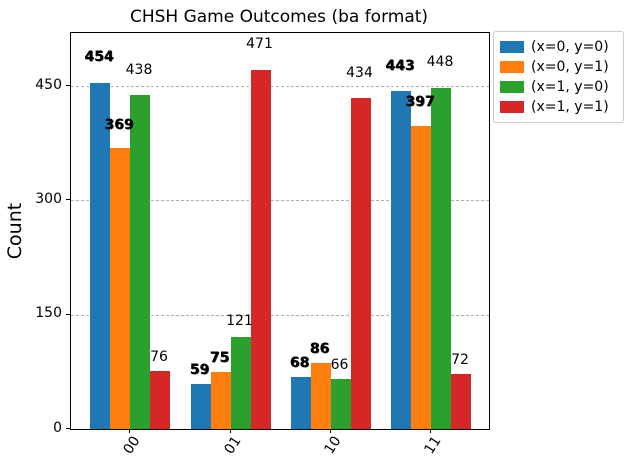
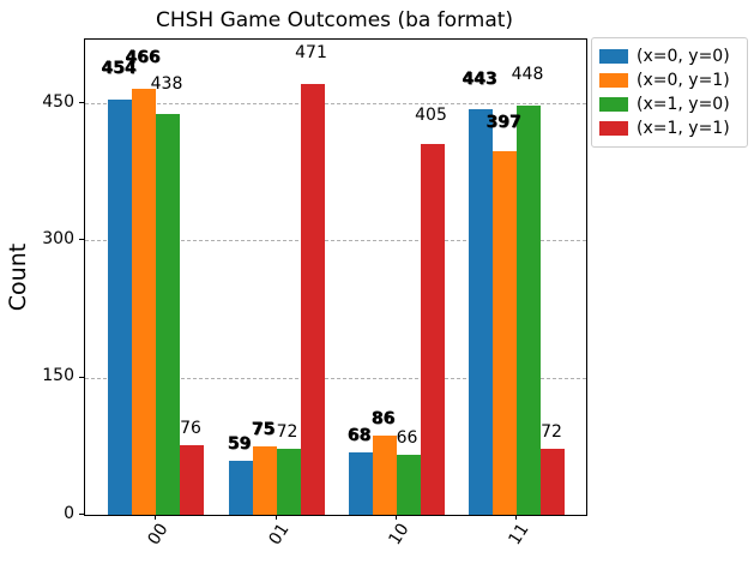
(x=0, y=1)/00: 369 -> 466
(x=1, y=0)/01: 121 -> 72
(x=1, y=1)/10: 434 -> 405
